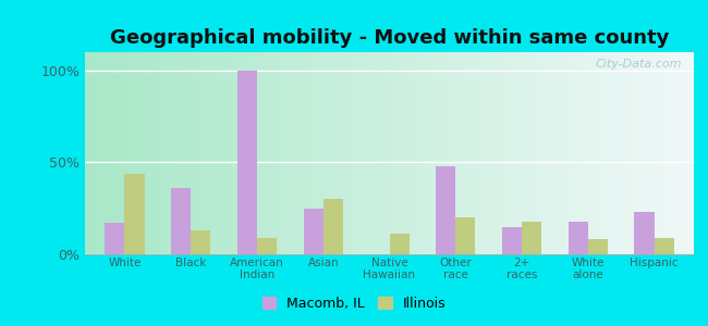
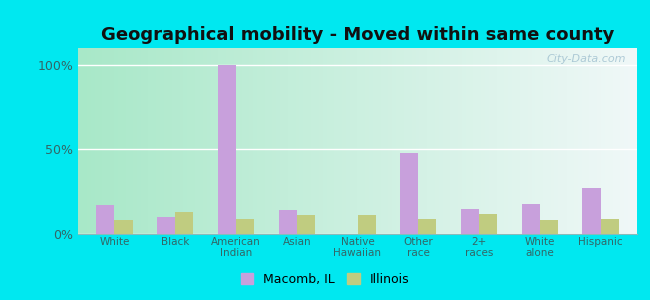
Illinois/White: 44% -> 8%
Macomb, IL/Black: 36% -> 10%
Macomb, IL/Asian: 25% -> 14%
Illinois/Asian: 30% -> 11%
Illinois/Other race: 20% -> 9%
Illinois/2+ races: 18% -> 12%
Macomb, IL/Hispanic: 23% -> 27%
